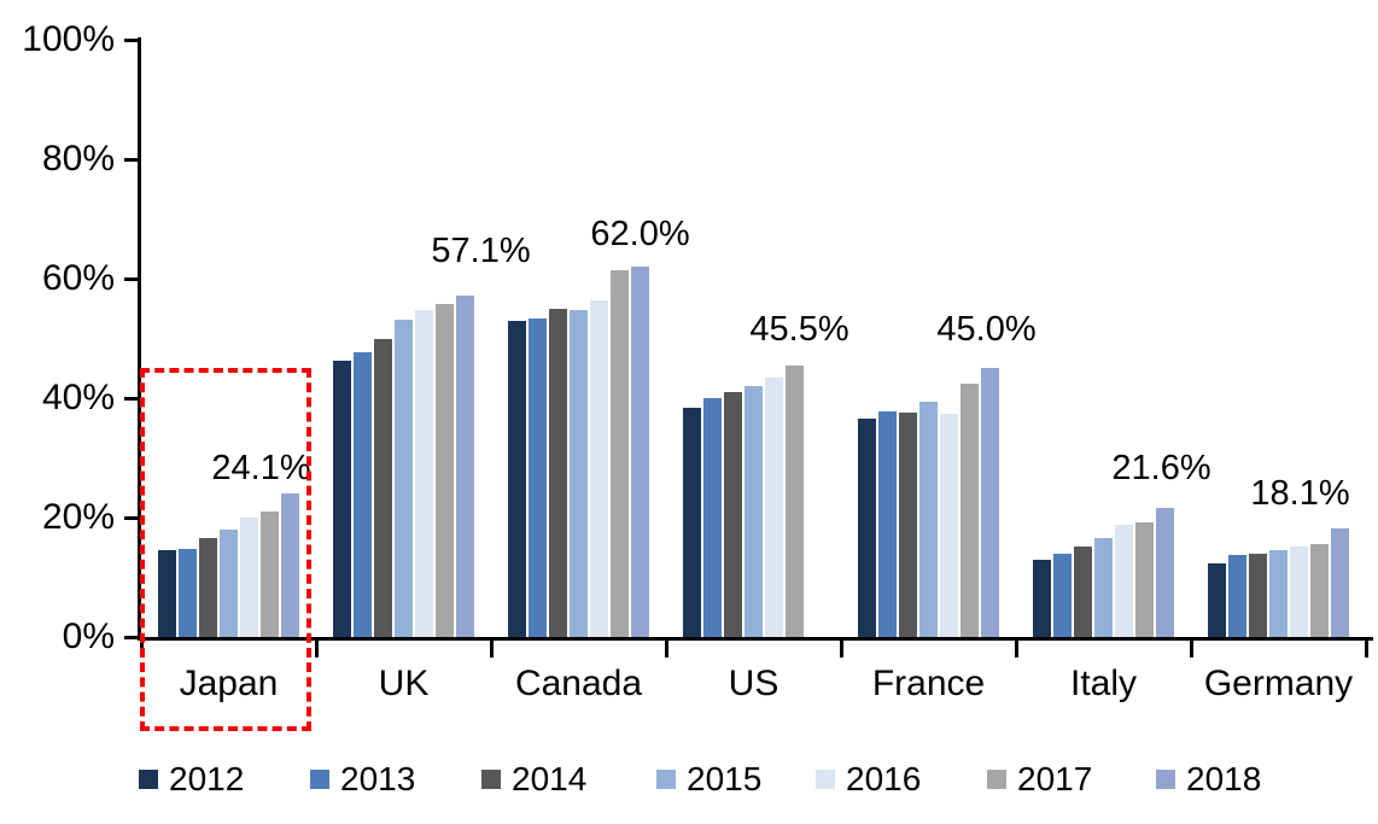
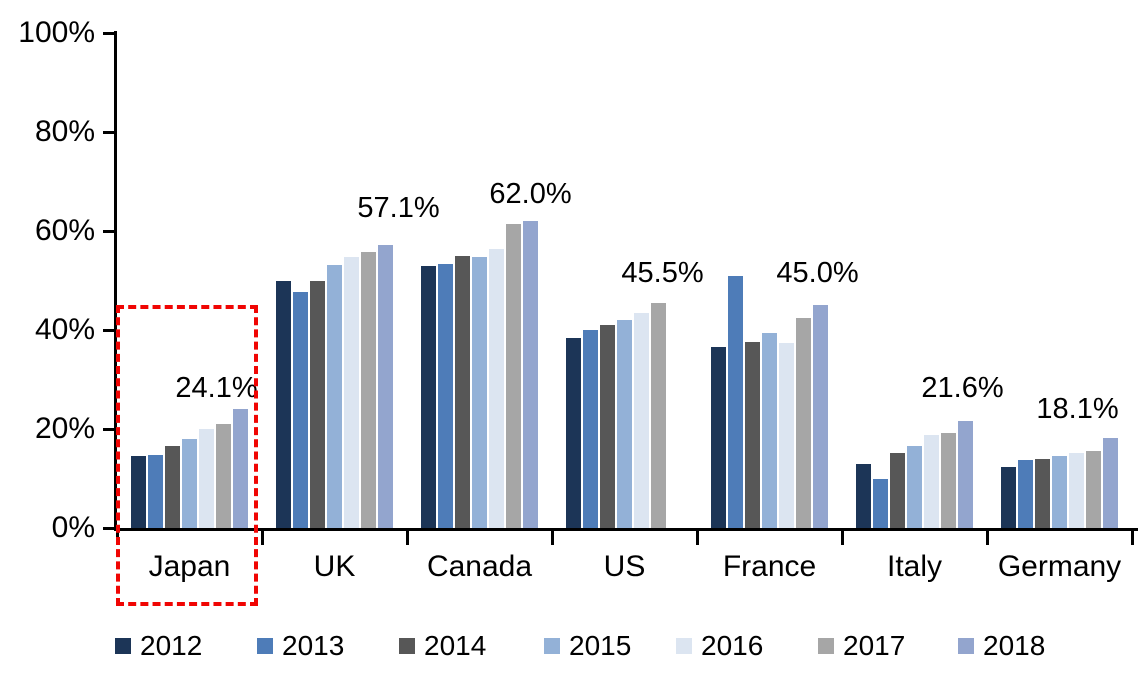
2012/UK: 46% -> 50%
2013/France: 38% -> 51%
2013/Italy: 14% -> 10%
